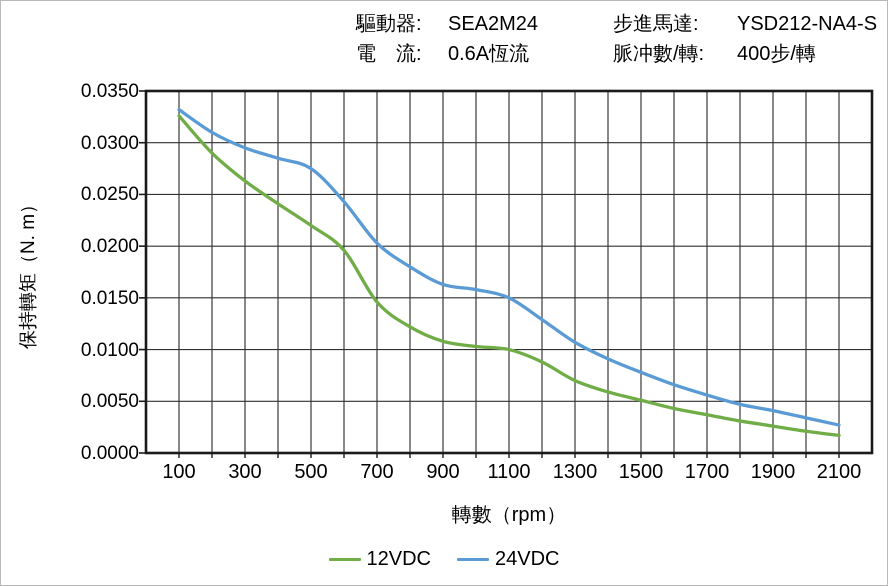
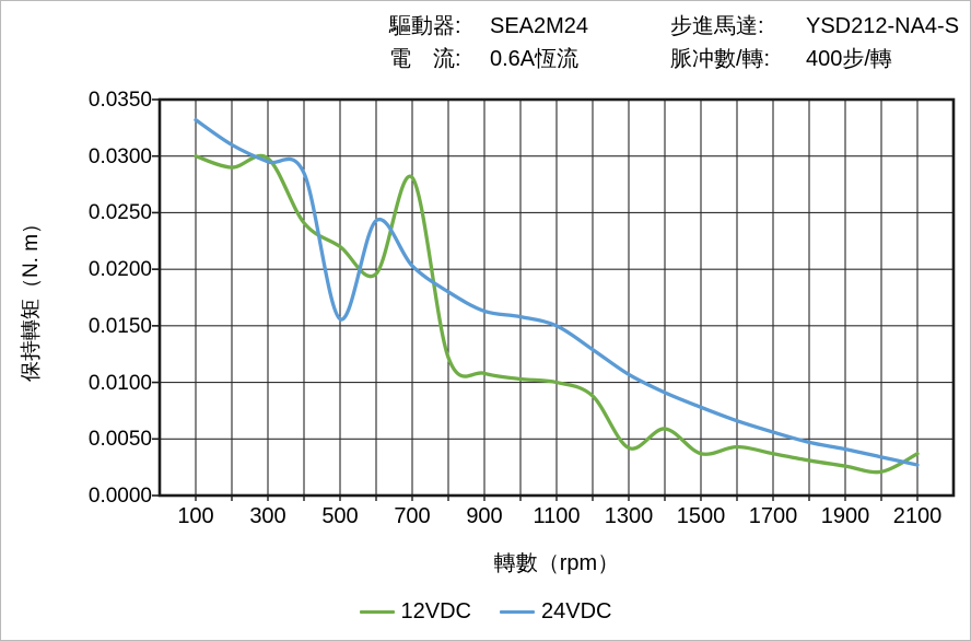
12VDC/100: 0.0326 -> 0.0300
12VDC/300: 0.0263 -> 0.0298
24VDC/500: 0.0275 -> 0.0156
12VDC/700: 0.0146 -> 0.0281
12VDC/1300: 0.0070 -> 0.0042
12VDC/1500: 0.0051 -> 0.0037
12VDC/2100: 0.0017 -> 0.0037
